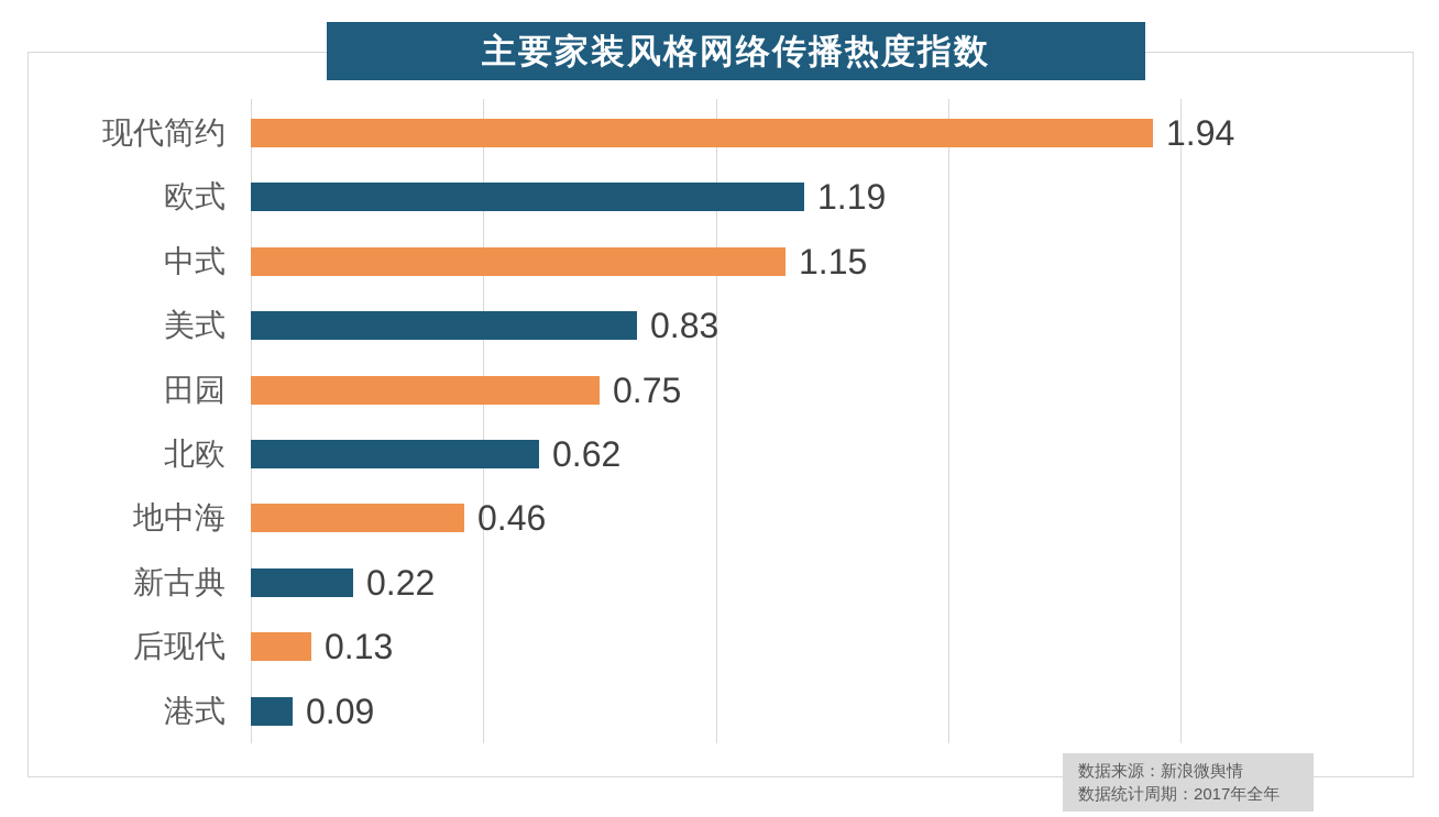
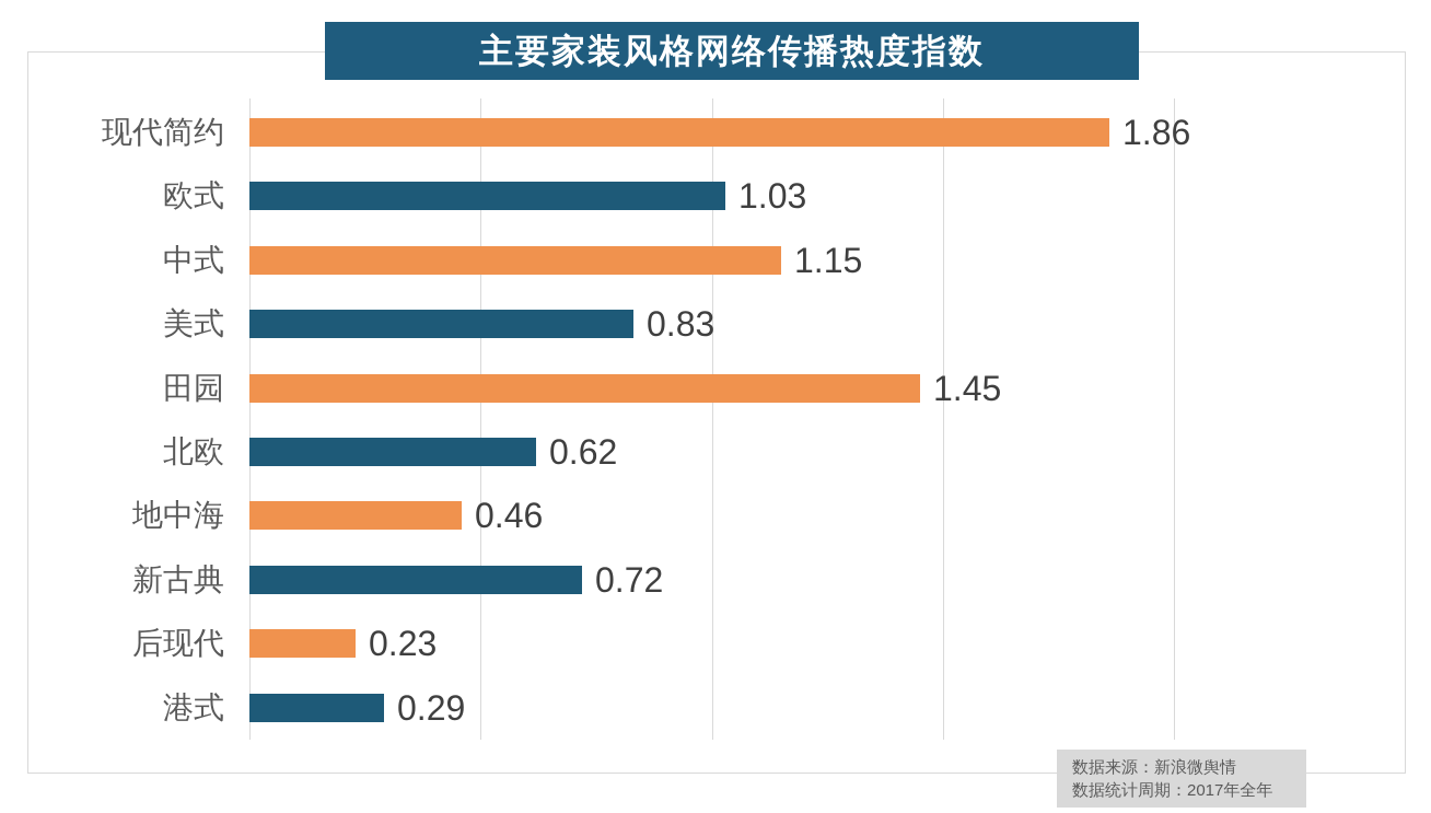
现代简约: 1.94 -> 1.86
欧式: 1.19 -> 1.03
田园: 0.75 -> 1.45
新古典: 0.22 -> 0.72
后现代: 0.13 -> 0.23
港式: 0.09 -> 0.29
